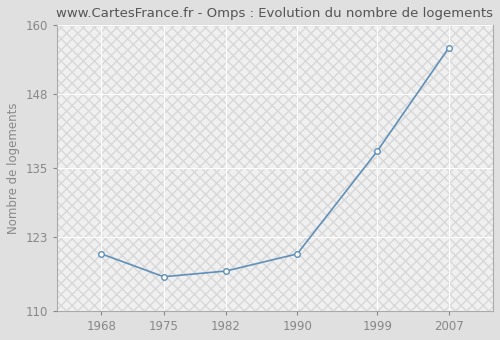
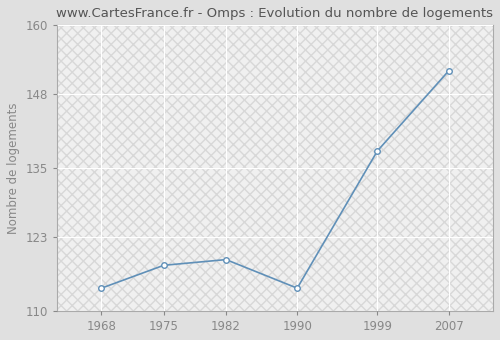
1968: 120 -> 114
1975: 116 -> 118
1982: 117 -> 119
1990: 120 -> 114
2007: 156 -> 152
